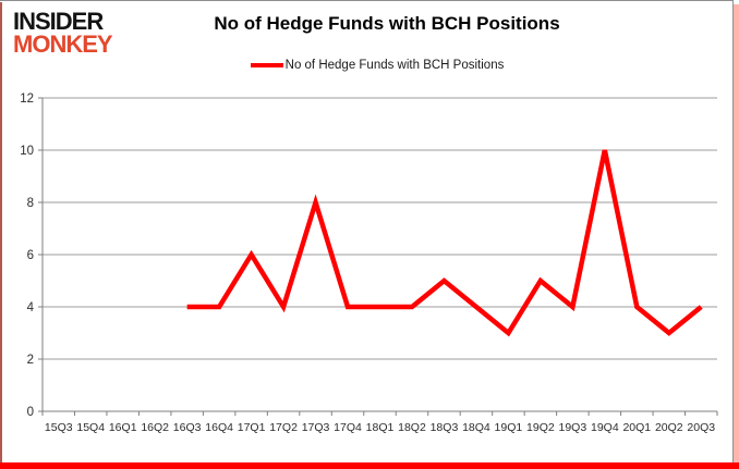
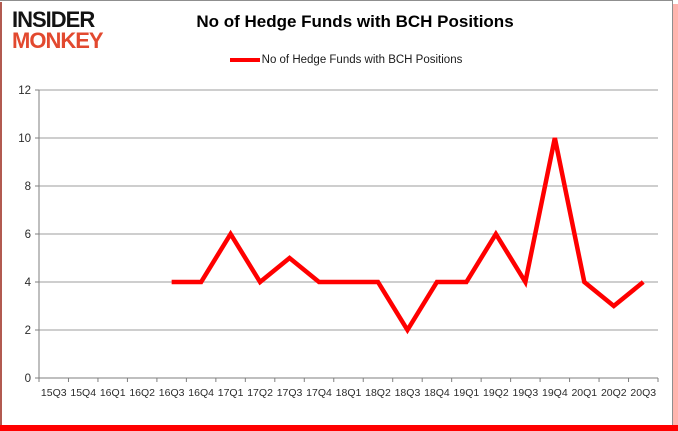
17Q3: 8 -> 5
18Q3: 5 -> 2
19Q1: 3 -> 4
19Q2: 5 -> 6
